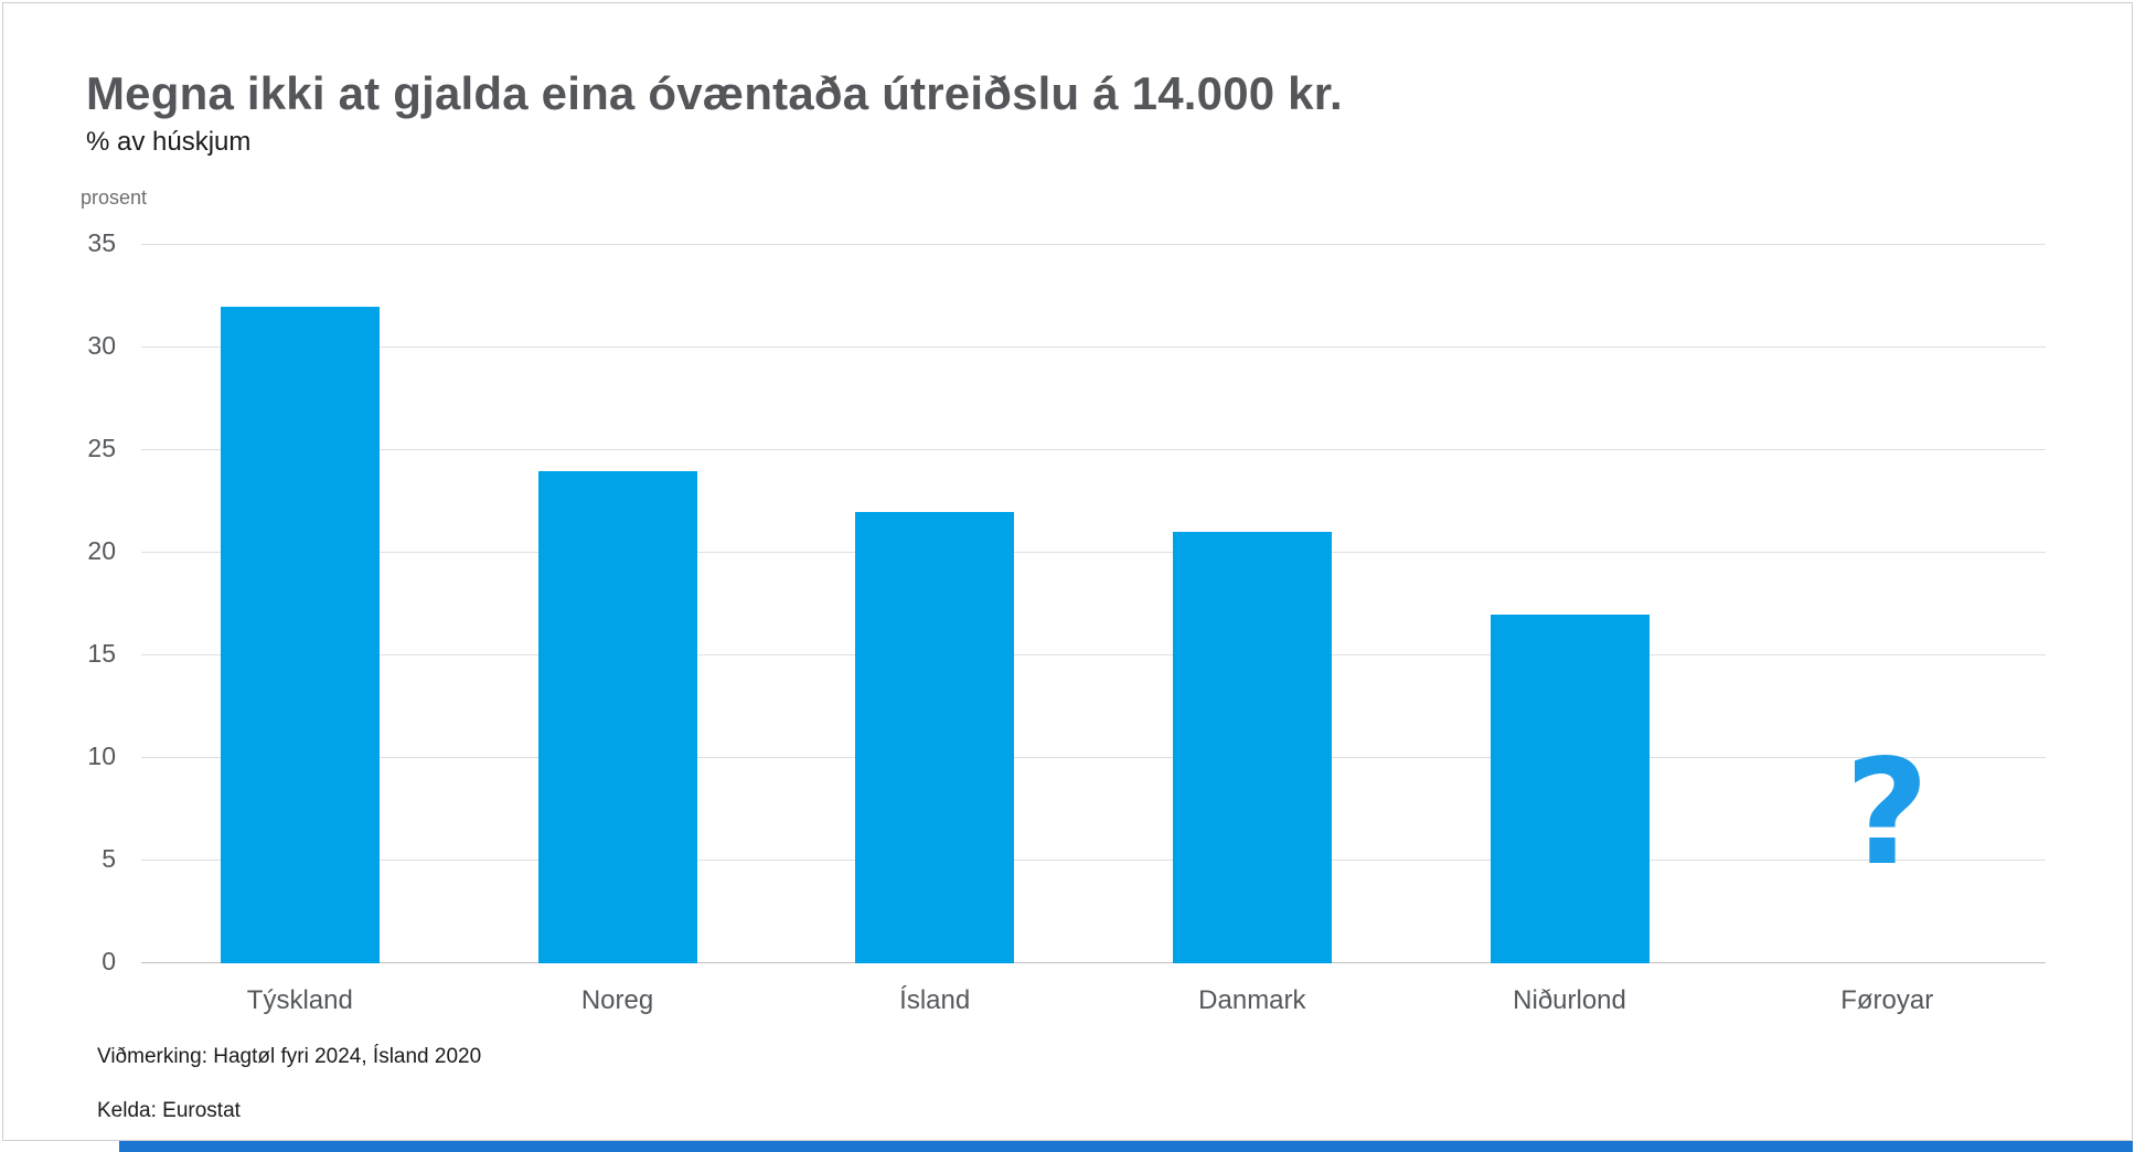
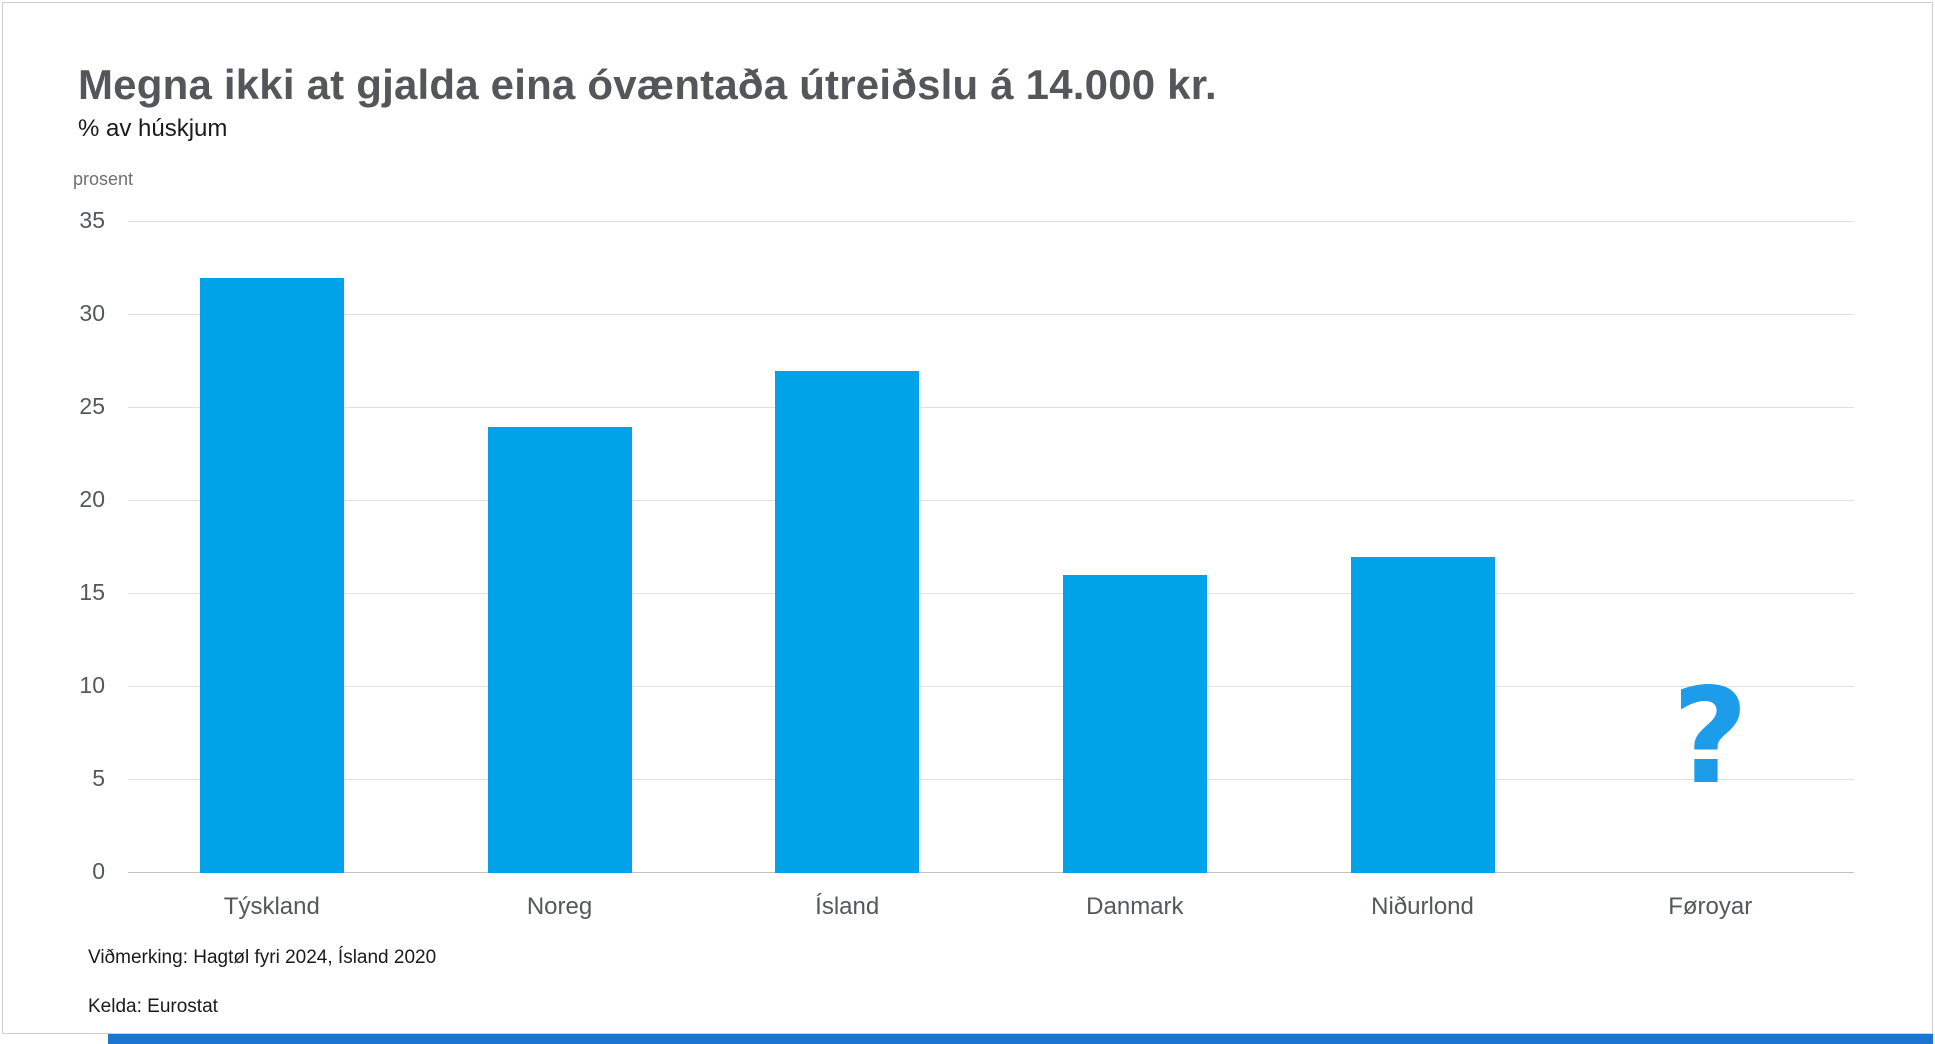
Ísland: 22 -> 27
Danmark: 21 -> 16
